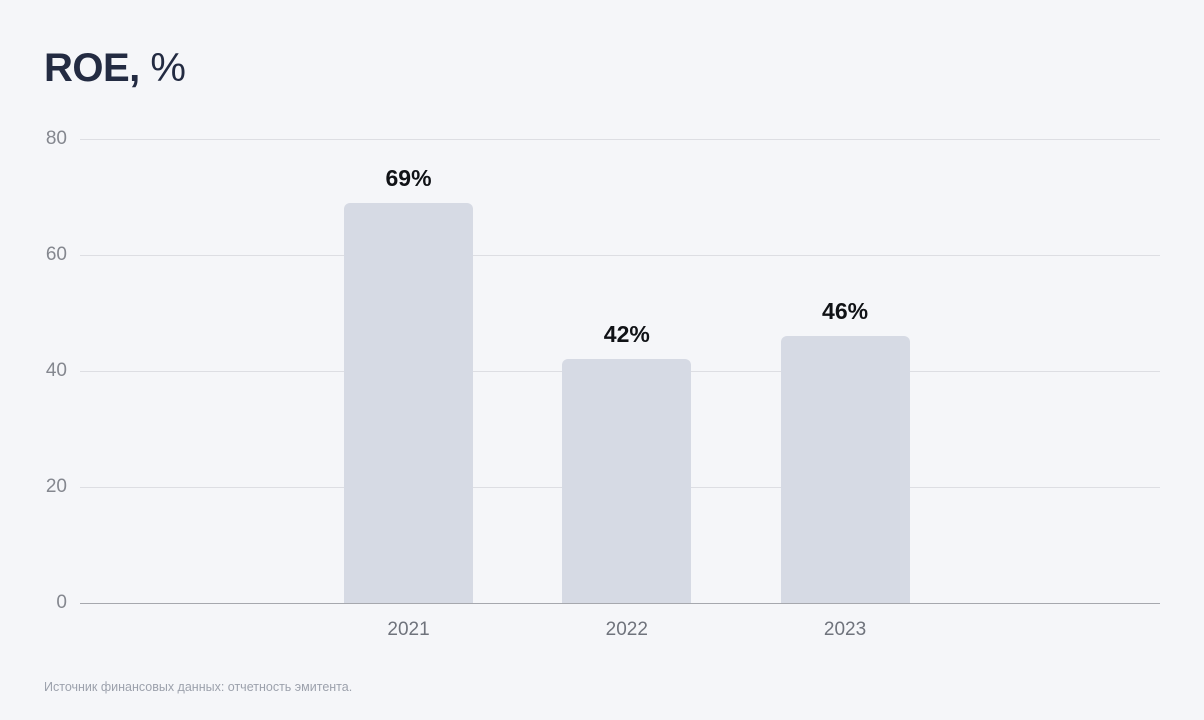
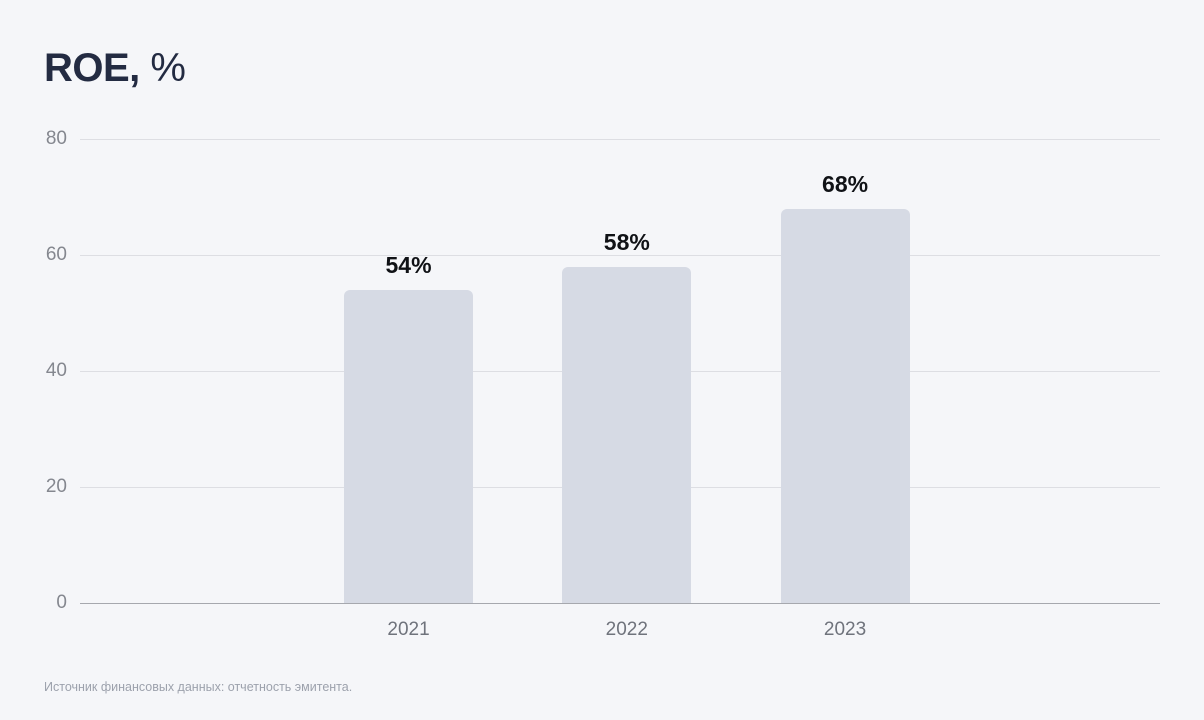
2021: 69% -> 54%
2022: 42% -> 58%
2023: 46% -> 68%
